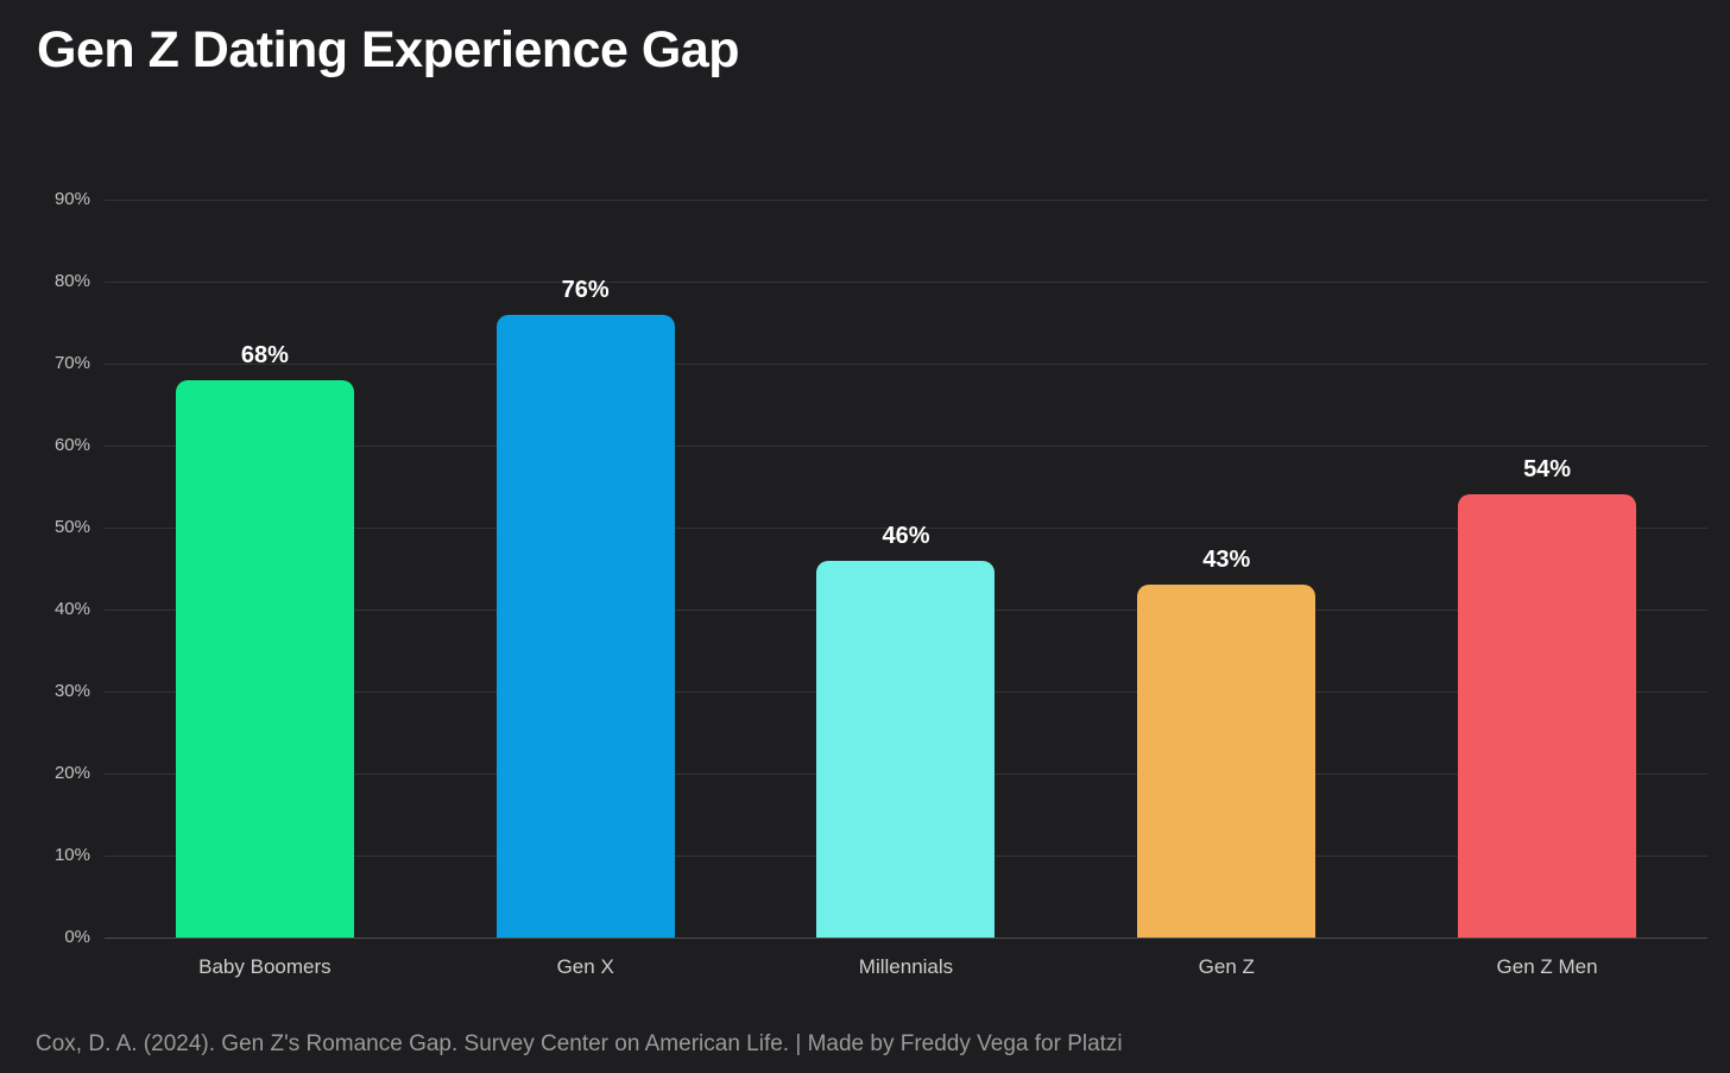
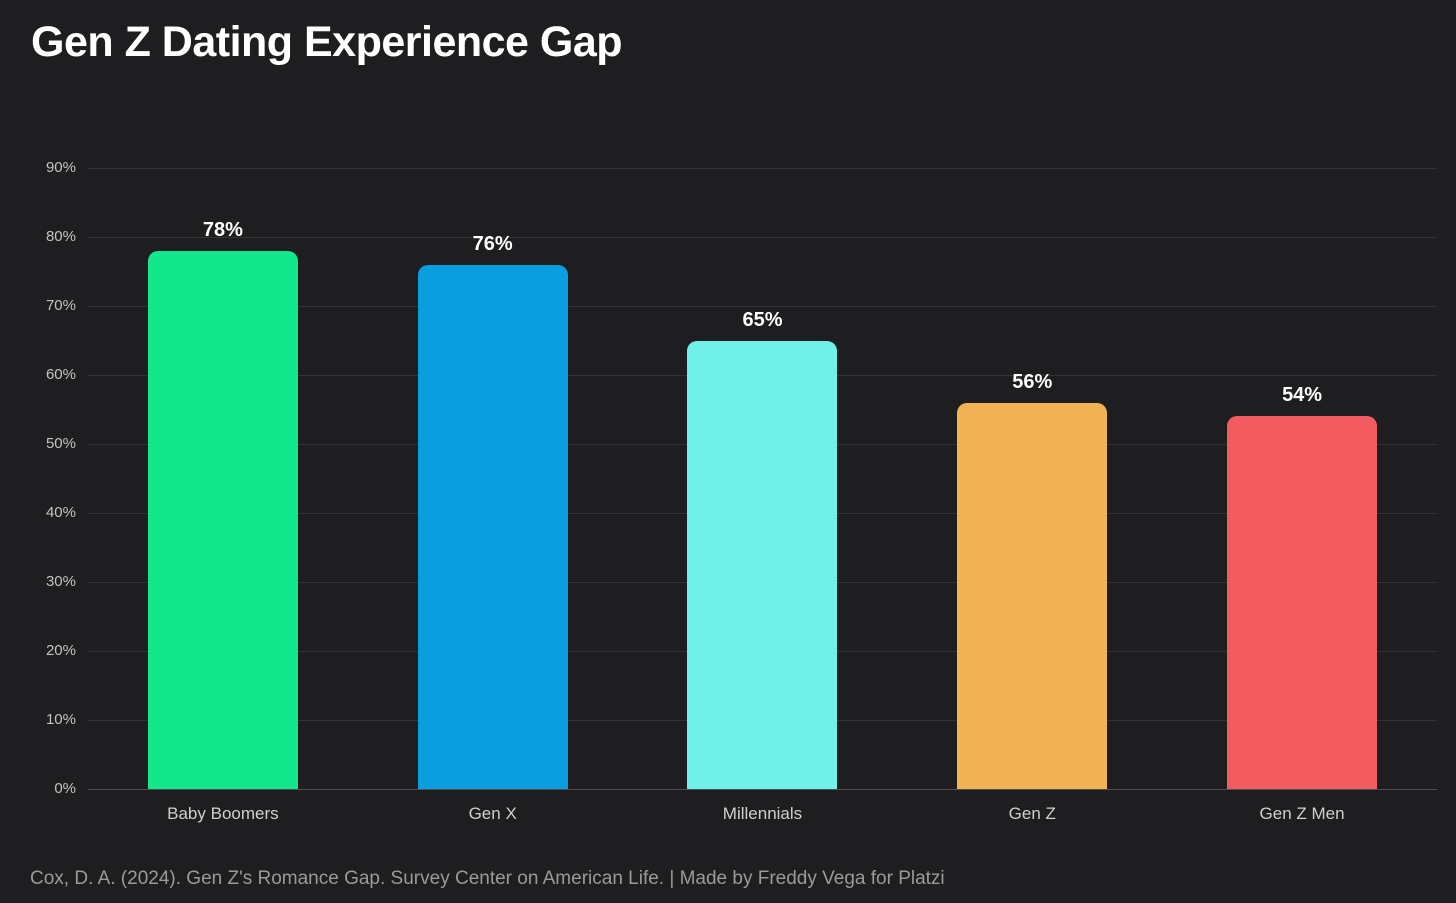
Baby Boomers: 68% -> 78%
Millennials: 46% -> 65%
Gen Z: 43% -> 56%
